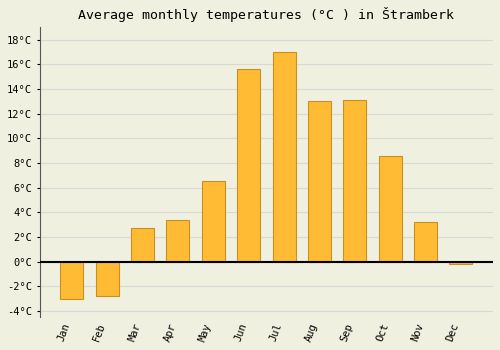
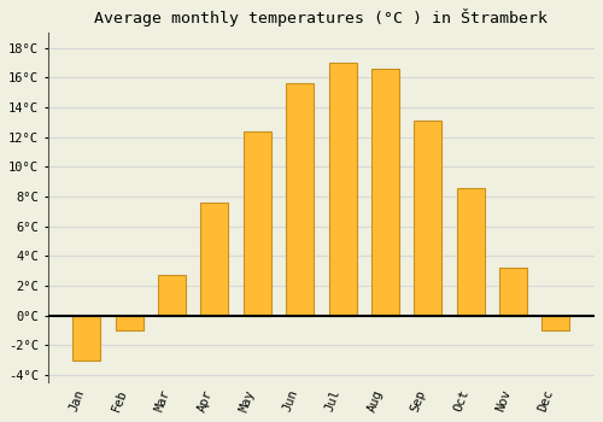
Feb: -2.8°C -> -1.0°C
Apr: 3.4°C -> 7.6°C
May: 6.5°C -> 12.4°C
Aug: 13.0°C -> 16.6°C
Dec: -0.2°C -> -1.0°C
